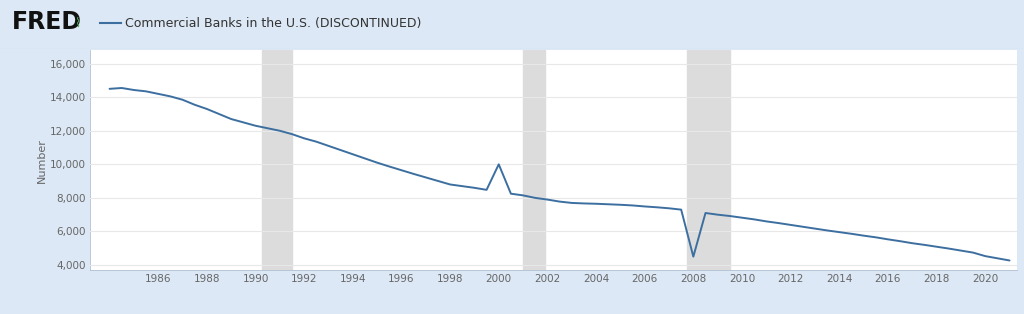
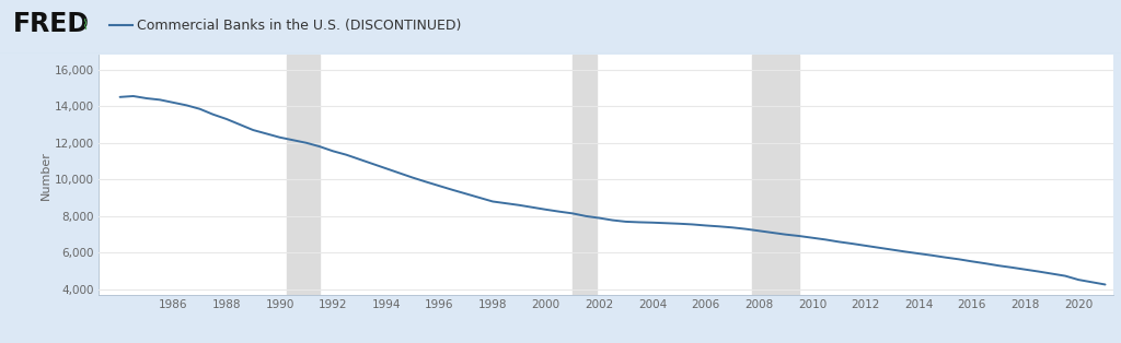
2000: 10,000 -> 8,400
2008: 4,500 -> 7,200
